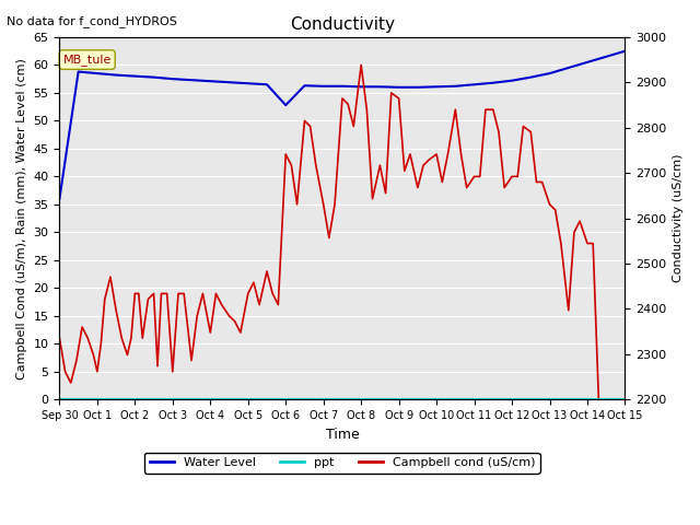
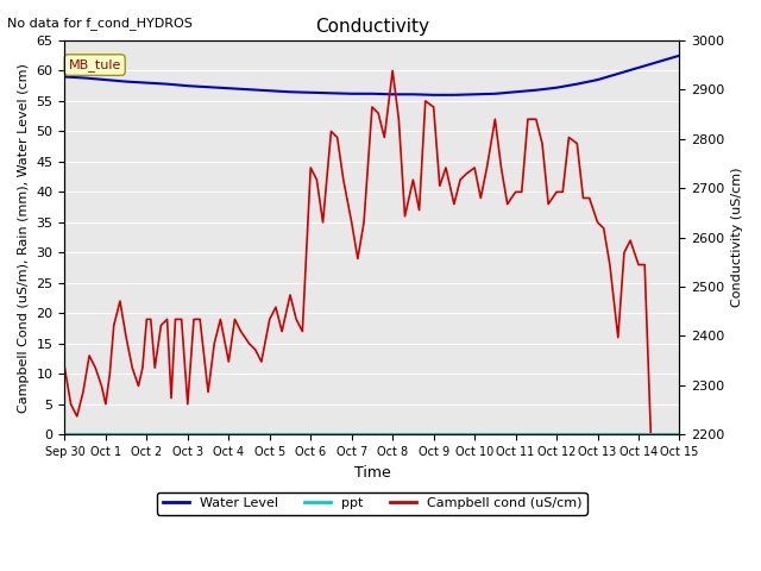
Water Level/Sep 30: 36.0 -> 59.0
Water Level/Oct 6: 52.8 -> 56.4
